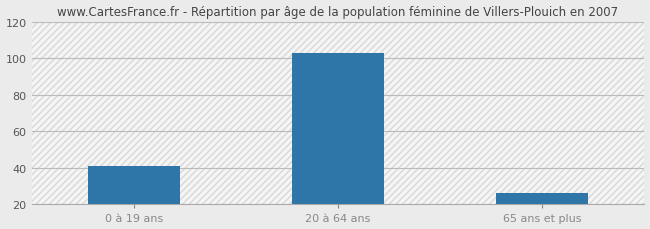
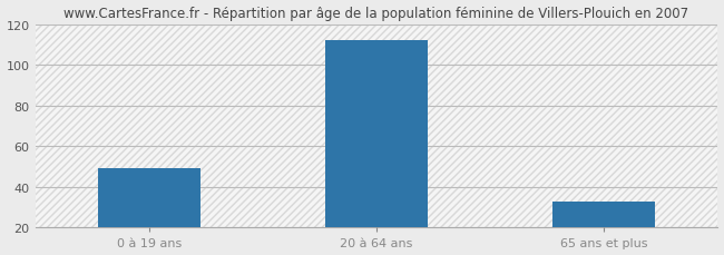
0 à 19 ans: 41 -> 49
20 à 64 ans: 103 -> 112
65 ans et plus: 26 -> 33
